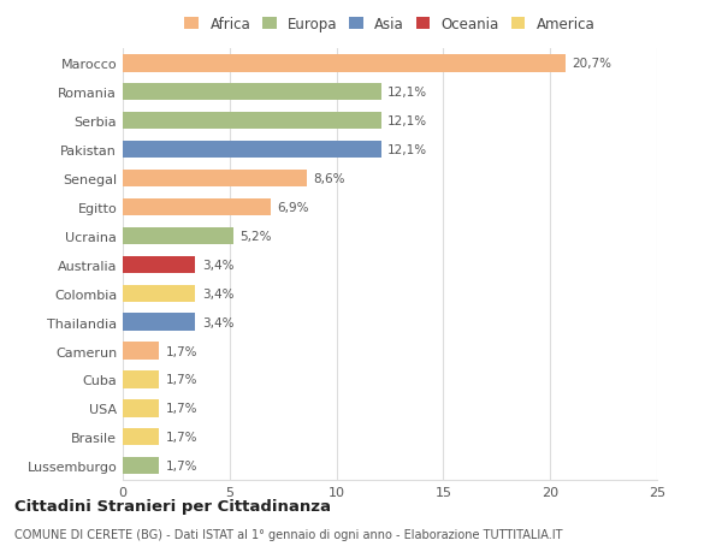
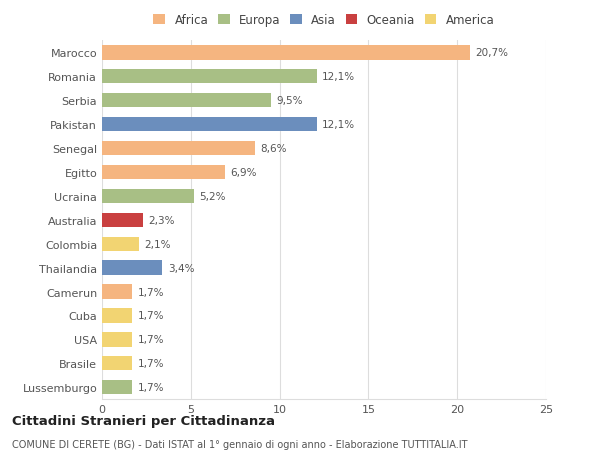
Serbia: 12,1% -> 9,5%
Australia: 3,4% -> 2,3%
Colombia: 3,4% -> 2,1%
